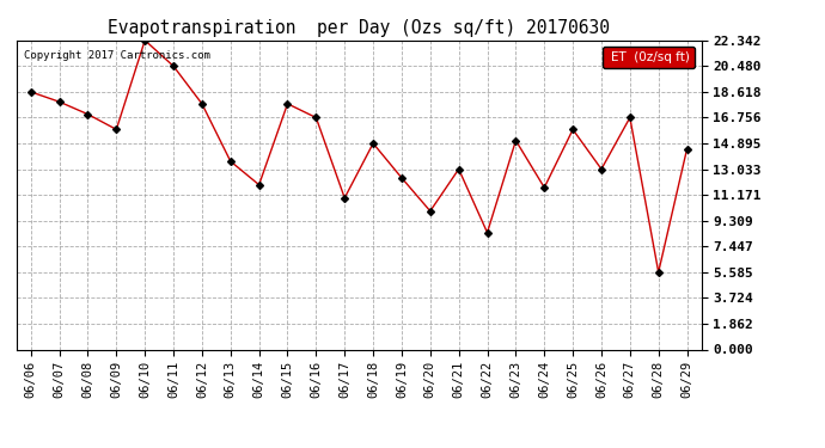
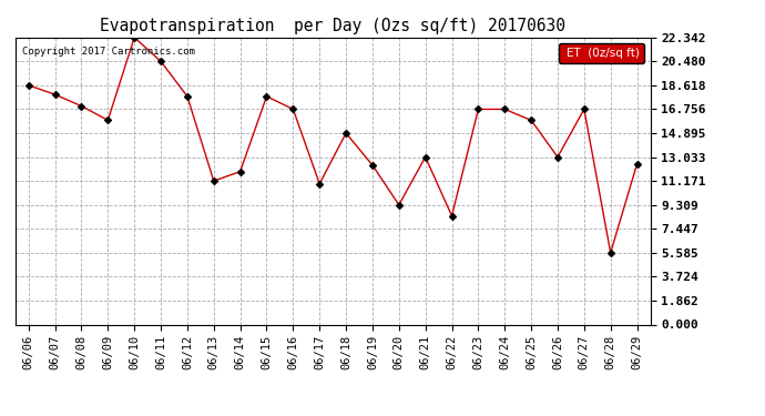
06/13: 13.6 -> 11.2
06/20: 10.0 -> 9.3
06/23: 15.1 -> 16.8
06/24: 11.7 -> 16.8
06/29: 14.5 -> 12.5
